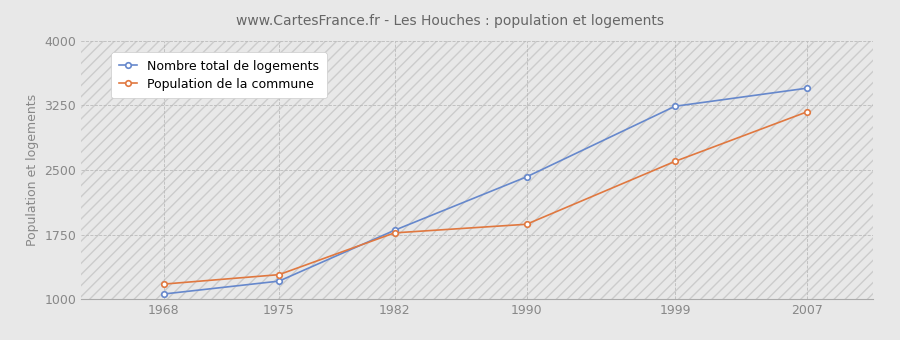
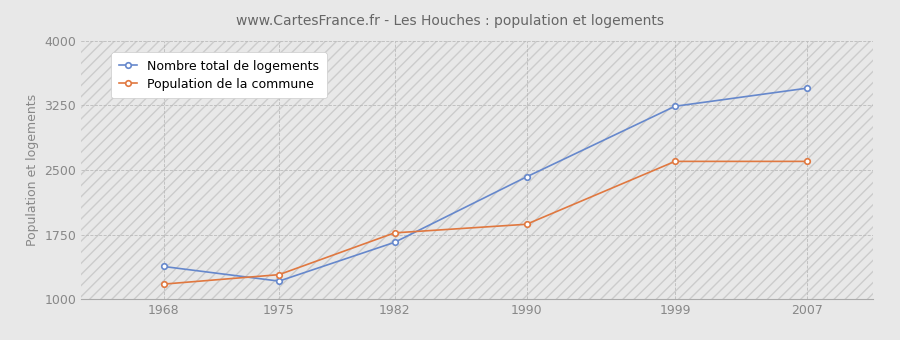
Nombre total de logements/1968: 1060 -> 1380
Nombre total de logements/1982: 1800 -> 1660
Population de la commune/2007: 3180 -> 2600
